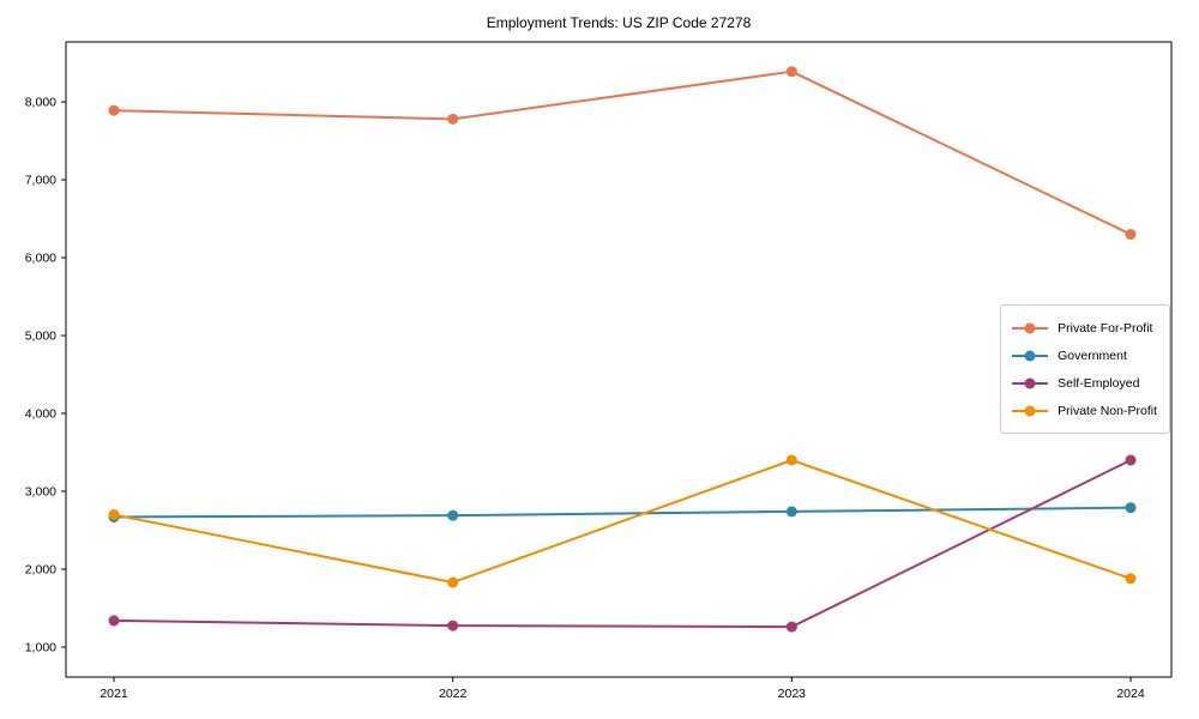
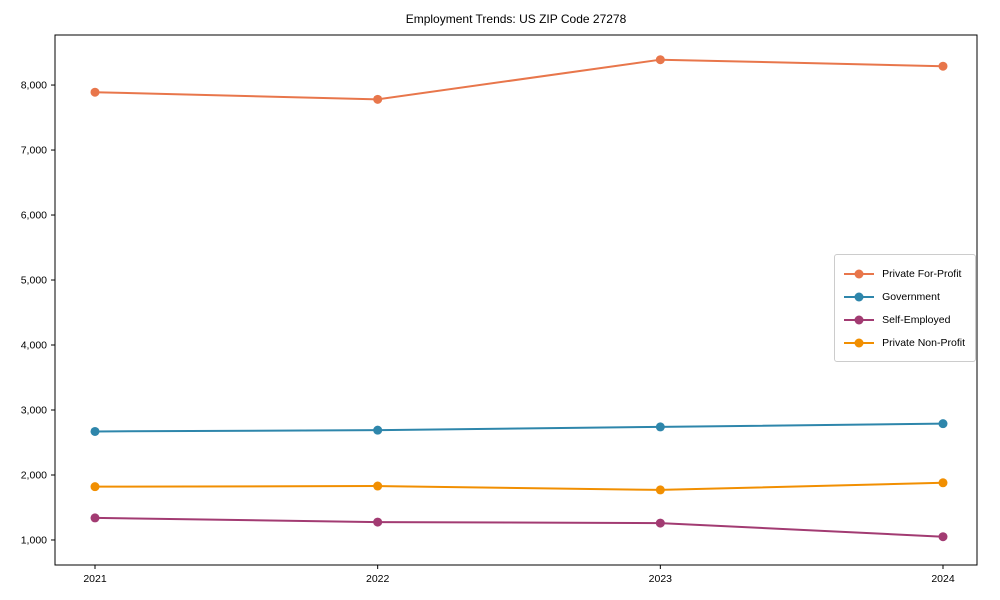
Private Non-Profit/2021: 2700 -> 1800
Private Non-Profit/2023: 3400 -> 1800
Private For-Profit/2024: 6300 -> 8300
Self-Employed/2024: 3400 -> 1000
